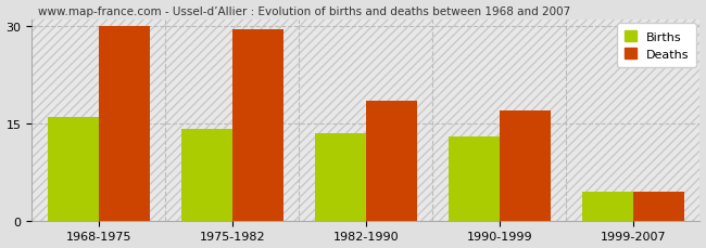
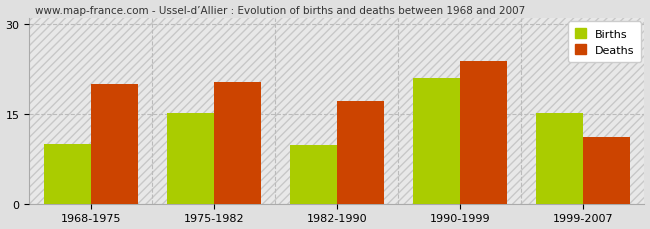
Births/1968-1975: 16.0 -> 10.0
Deaths/1968-1975: 30.0 -> 20.0
Births/1975-1982: 14.2 -> 15.2
Deaths/1975-1982: 29.5 -> 20.4
Births/1982-1990: 13.4 -> 9.8
Deaths/1982-1990: 18.5 -> 17.2
Births/1990-1999: 13.0 -> 21.0
Deaths/1990-1999: 17.0 -> 23.8
Births/1999-2007: 4.4 -> 15.2
Deaths/1999-2007: 4.5 -> 11.2
